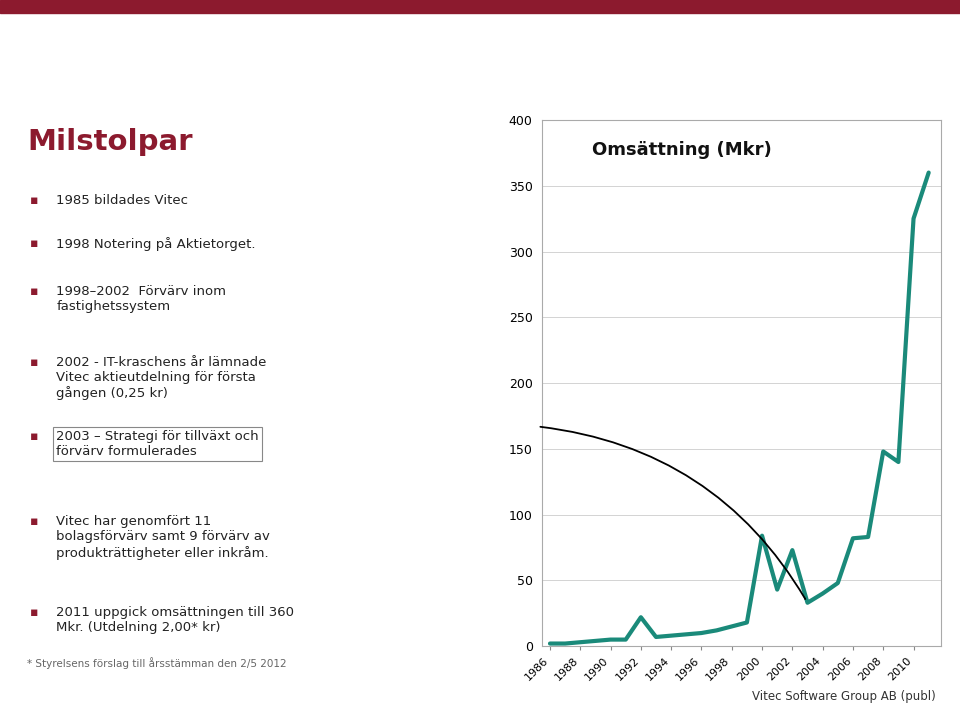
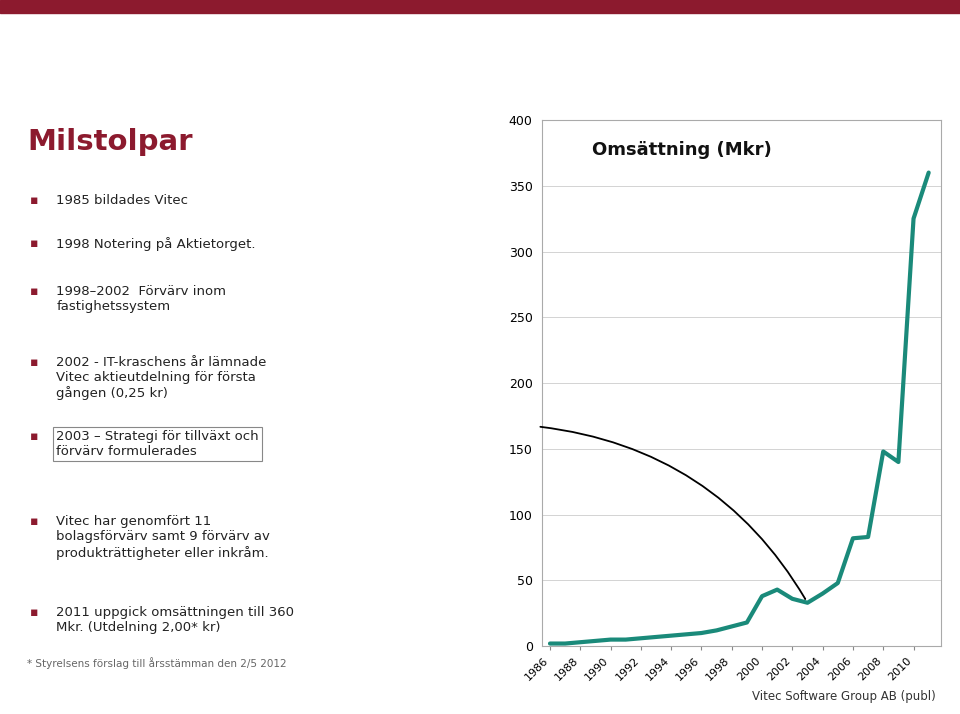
1992: 22 -> 6
2000: 84 -> 38
2002: 73 -> 36
